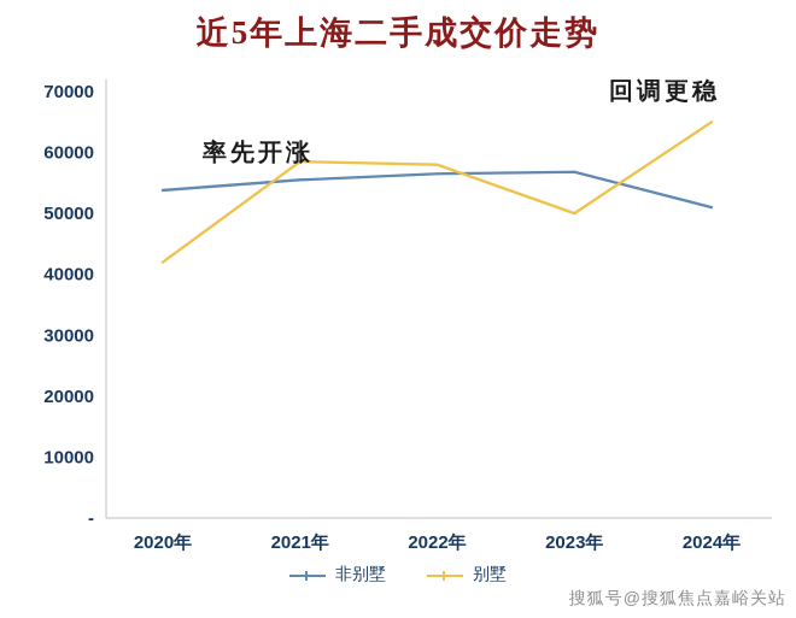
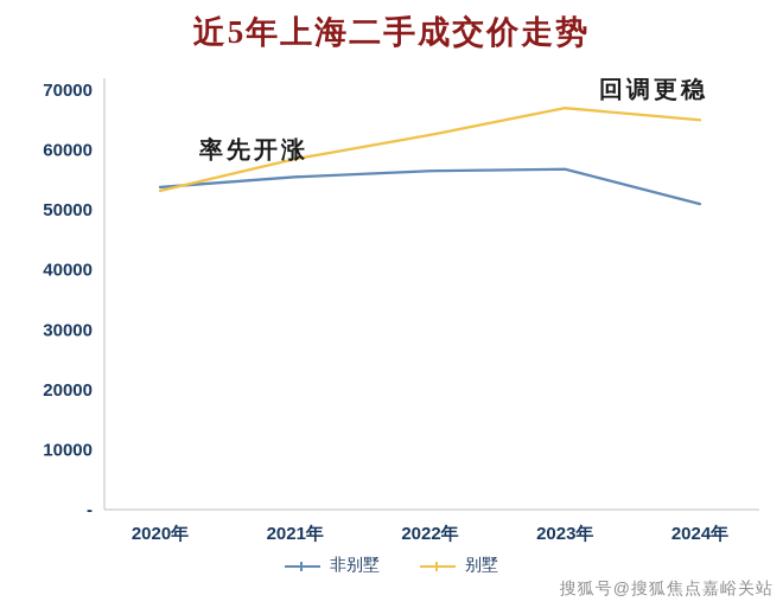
别墅/2020年: 42000 -> 53000
别墅/2022年: 58000 -> 62000
别墅/2023年: 50000 -> 67000
